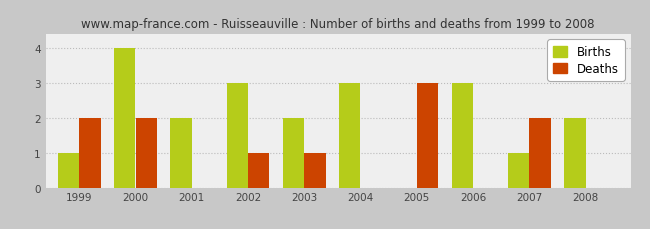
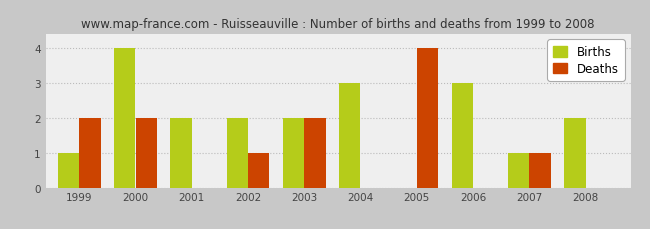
Births/2002: 3 -> 2
Deaths/2003: 1 -> 2
Deaths/2005: 3 -> 4
Deaths/2007: 2 -> 1
